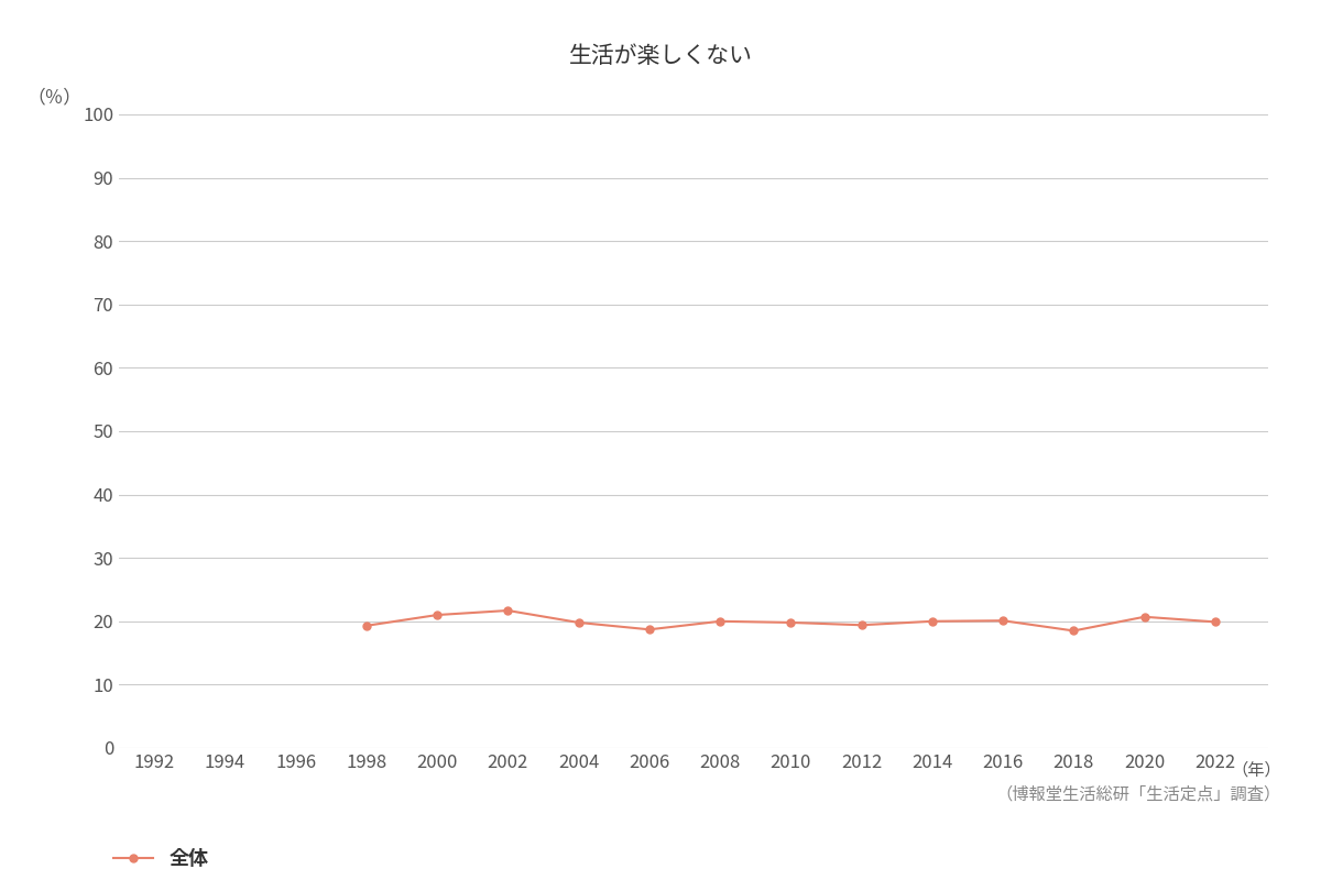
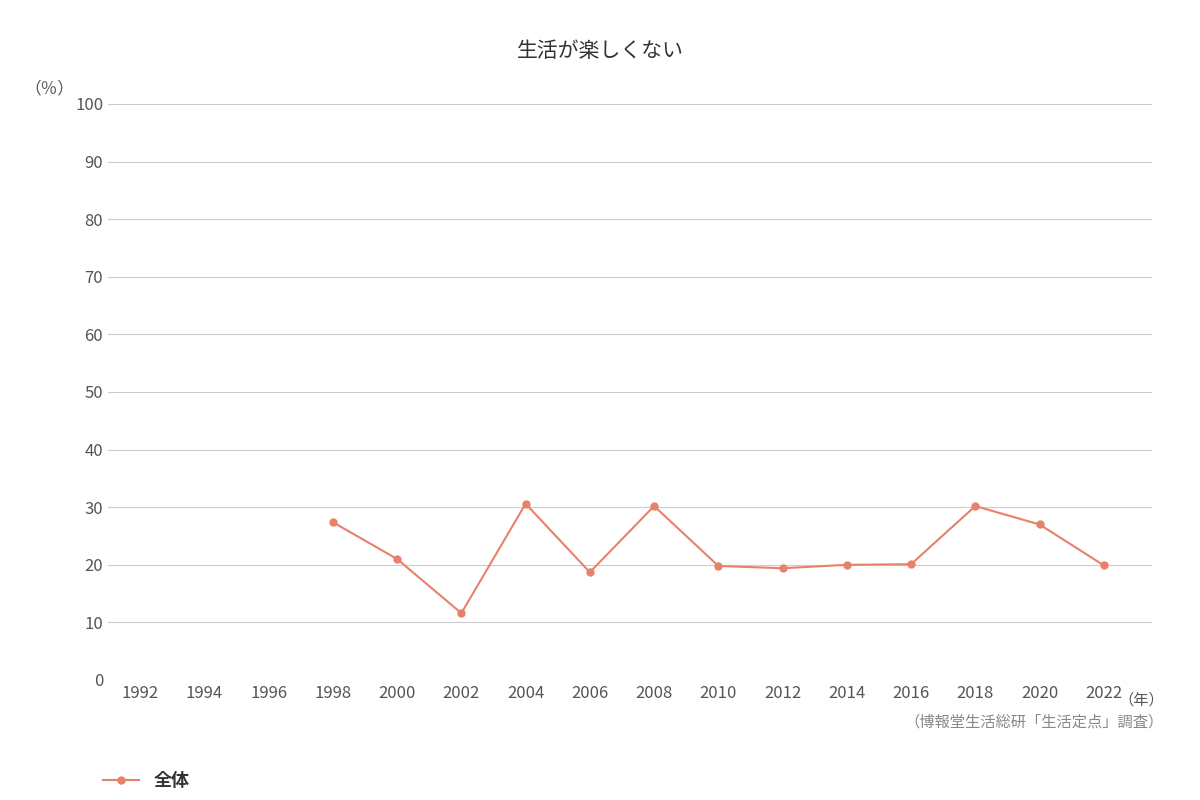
1998: 19.3 -> 27.4
2002: 21.7 -> 11.6
2004: 19.8 -> 30.6
2008: 20.0 -> 30.2
2018: 18.5 -> 30.2
2020: 20.7 -> 27.0
